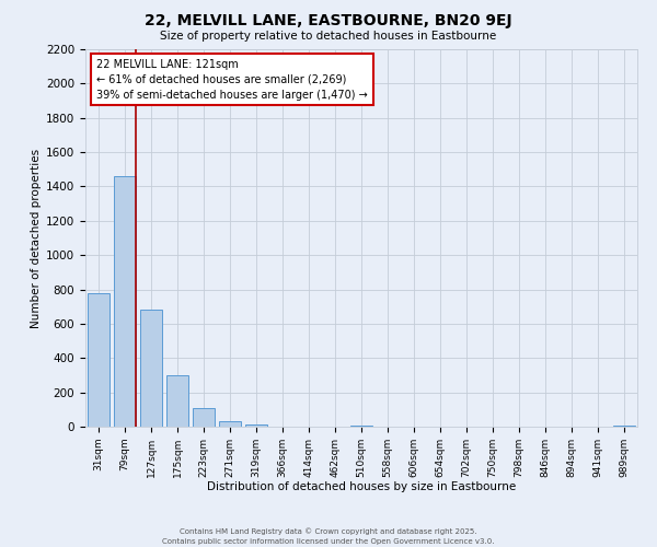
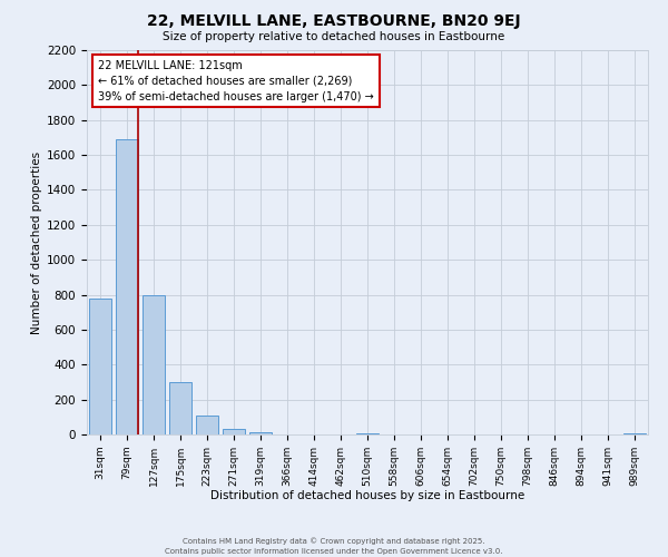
79sqm: 1460 -> 1690
127sqm: 680 -> 800
